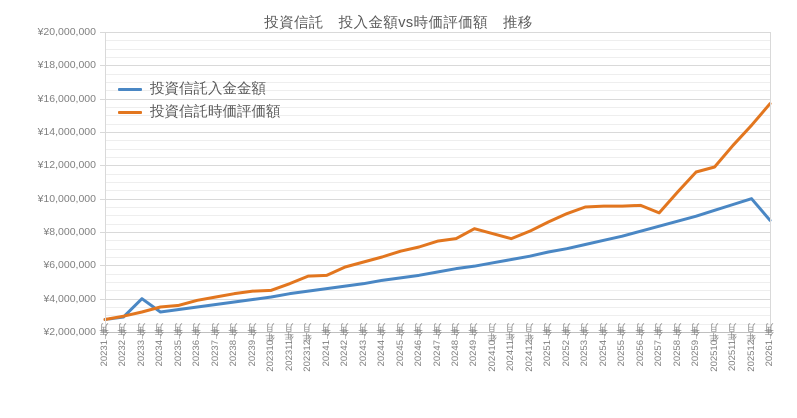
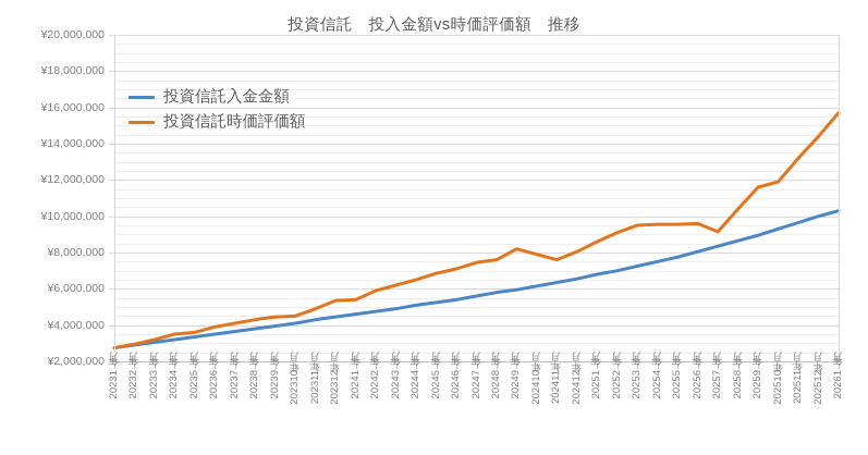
投資信託入金金額/2023年3月: ¥4000000 -> ¥3000000
投資信託入金金額/2026年1月: ¥8700000 -> ¥10300000
